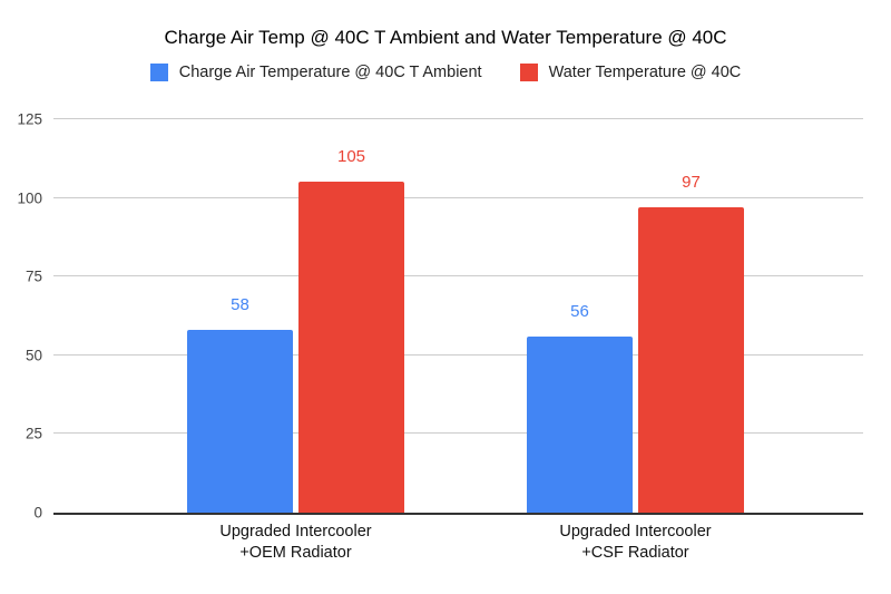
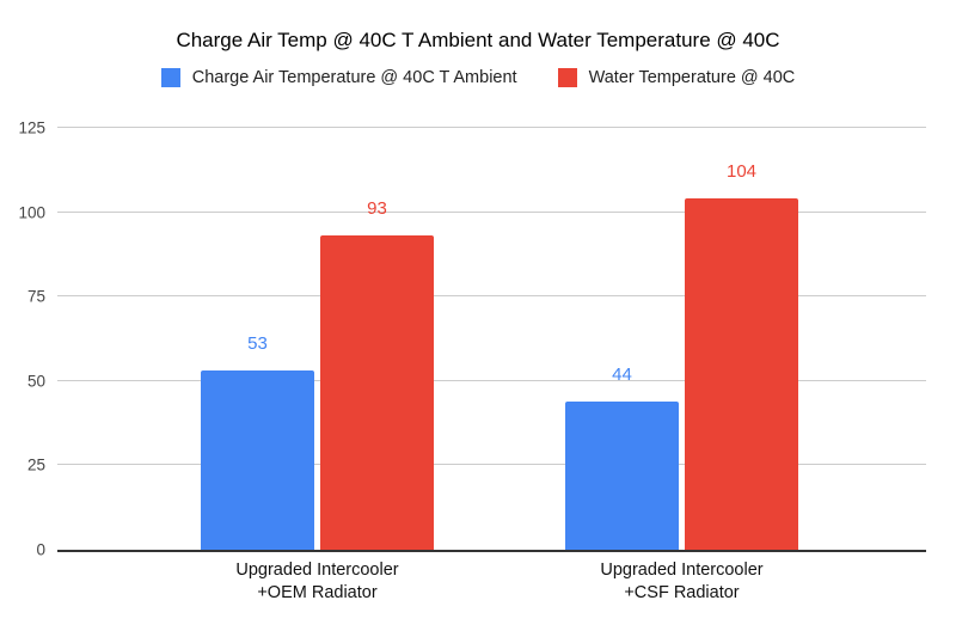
Charge Air Temperature @ 40C T Ambient/Upgraded Intercooler +OEM Radiator: 58 -> 53
Water Temperature @ 40C/Upgraded Intercooler +OEM Radiator: 105 -> 93
Charge Air Temperature @ 40C T Ambient/Upgraded Intercooler +CSF Radiator: 56 -> 44
Water Temperature @ 40C/Upgraded Intercooler +CSF Radiator: 97 -> 104
